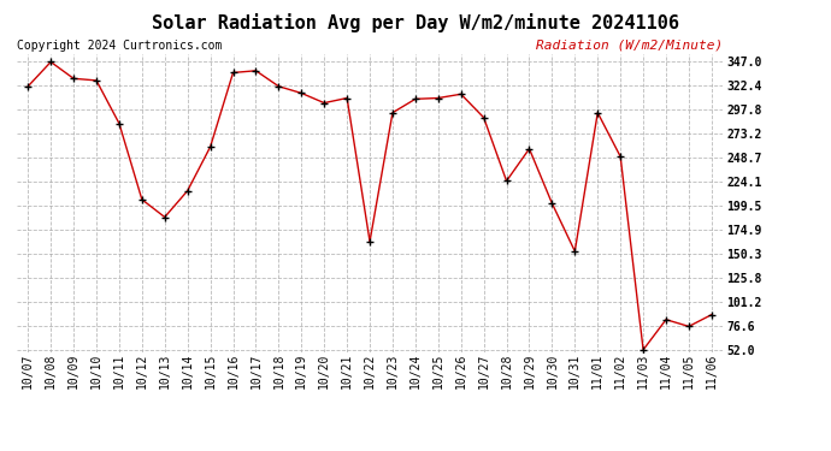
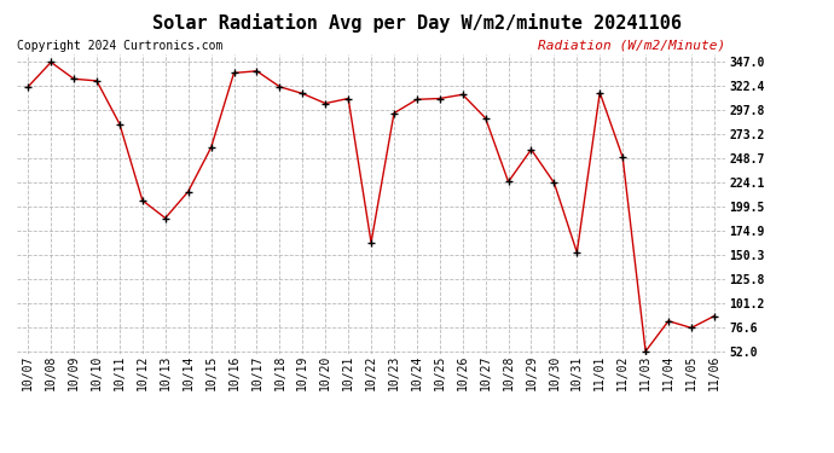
10/30: 202 -> 224
11/01: 295 -> 316
